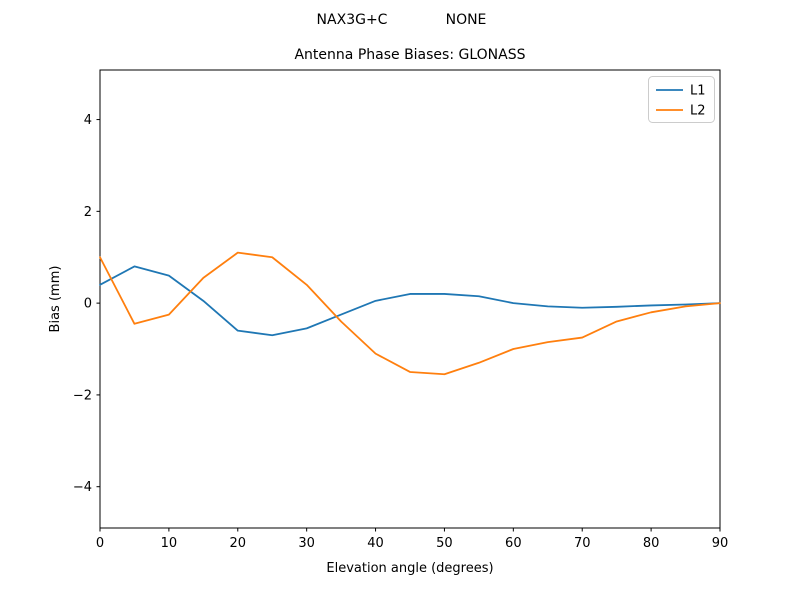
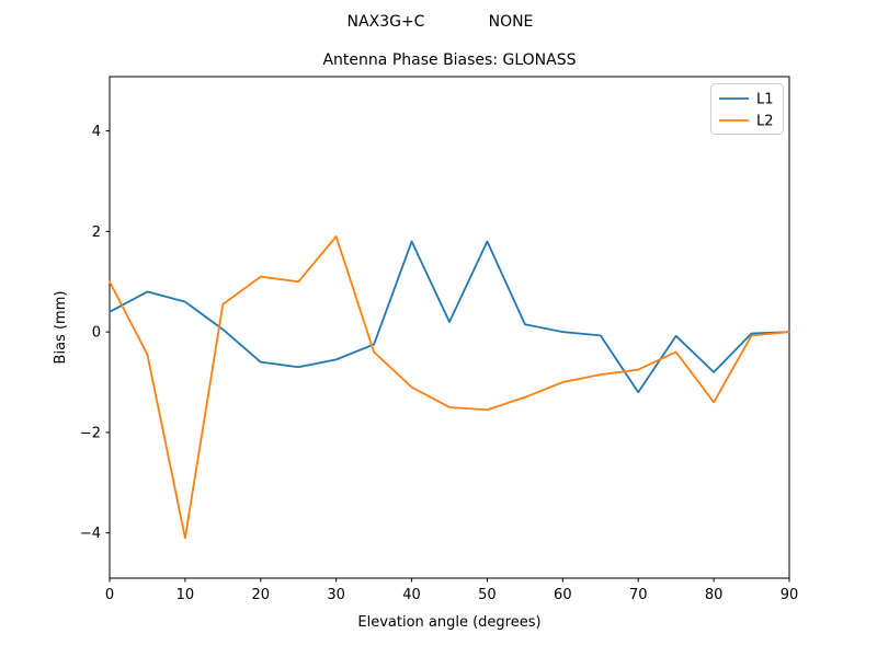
L2/10: -0.2 -> -4.1
L2/30: 0.4 -> 1.9
L1/40: 0.1 -> 1.8
L1/50: 0.2 -> 1.8
L1/70: -0.1 -> -1.2
L1/80: -0.1 -> -0.8
L2/80: -0.2 -> -1.4
